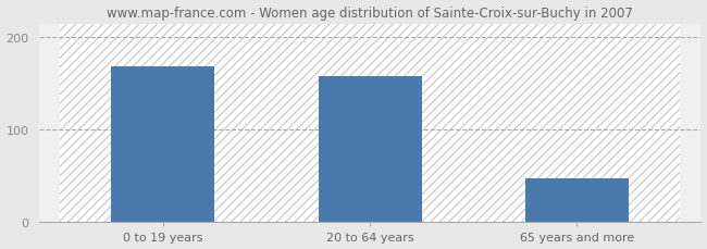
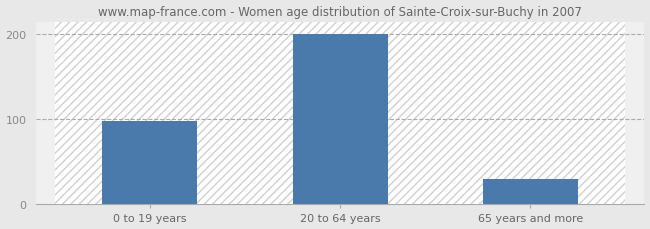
0 to 19 years: 168 -> 98
20 to 64 years: 158 -> 200
65 years and more: 48 -> 30
